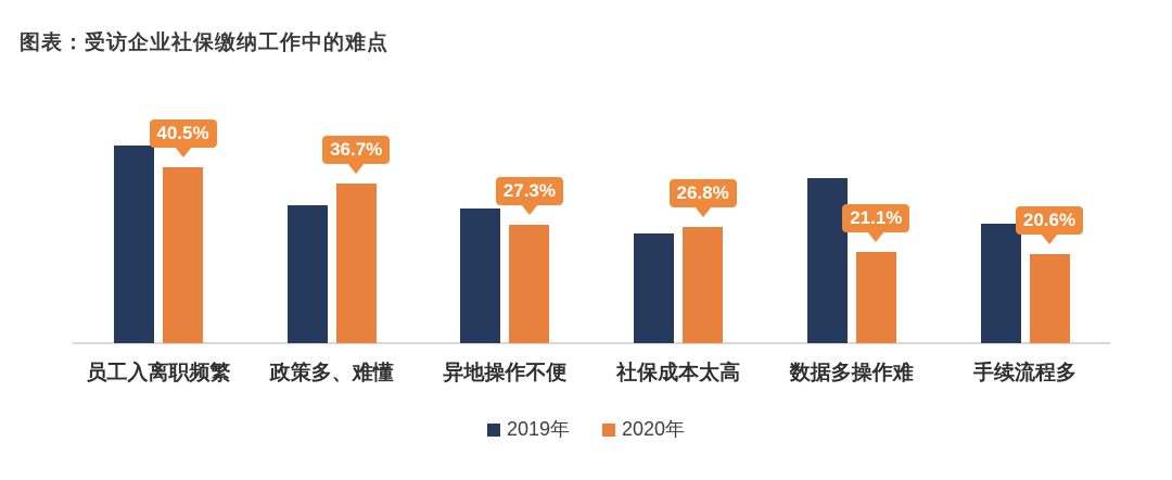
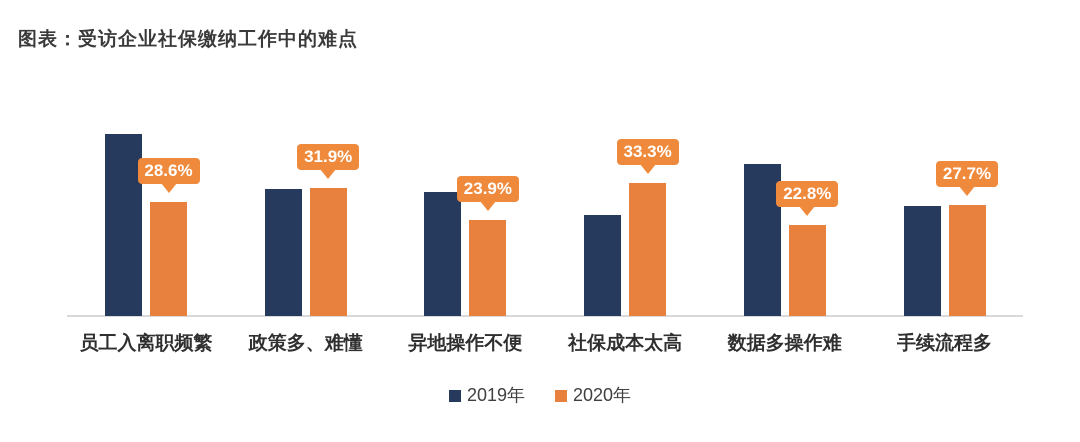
2020年/员工入离职频繁: 40.5% -> 28.6%
2020年/政策多、难懂: 36.7% -> 31.9%
2020年/异地操作不便: 27.3% -> 23.9%
2020年/社保成本太高: 26.8% -> 33.3%
2020年/数据多操作难: 21.1% -> 22.8%
2020年/手续流程多: 20.6% -> 27.7%
